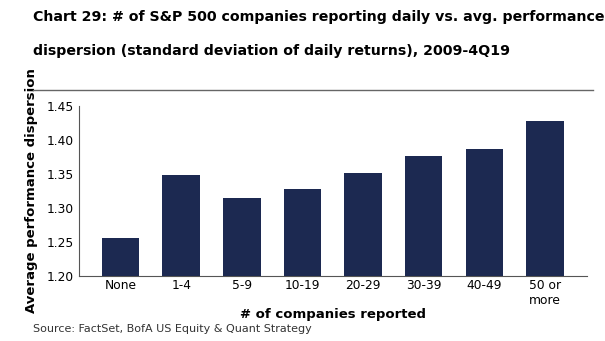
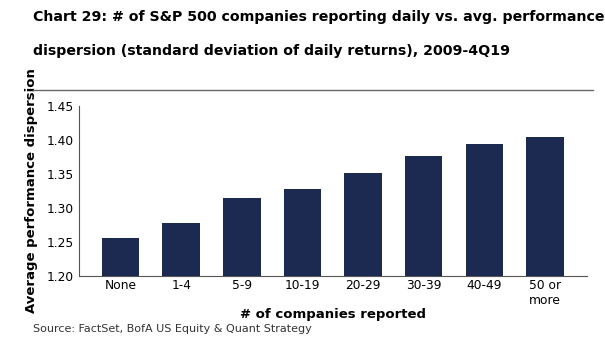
1-4: 1.348 -> 1.278
40-49: 1.386 -> 1.394
50 or more: 1.428 -> 1.404
